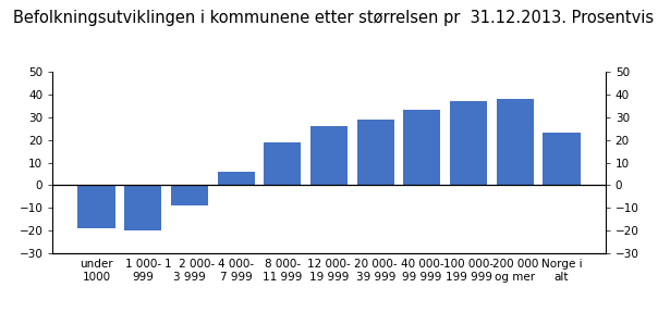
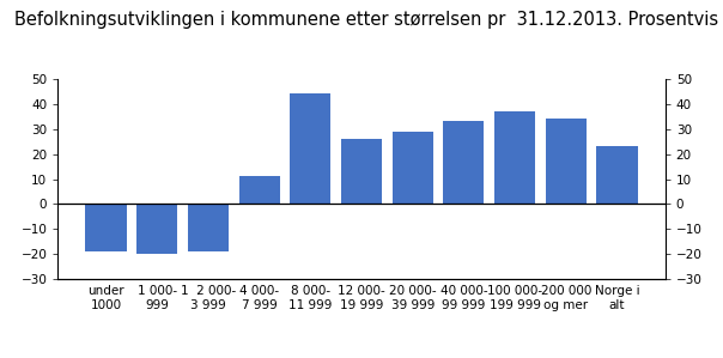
1 2 000- 3 999: -9 -> -19
4 000- 7 999: 6 -> 11
8 000- 11 999: 19 -> 44
200 000 og mer: 38 -> 34
